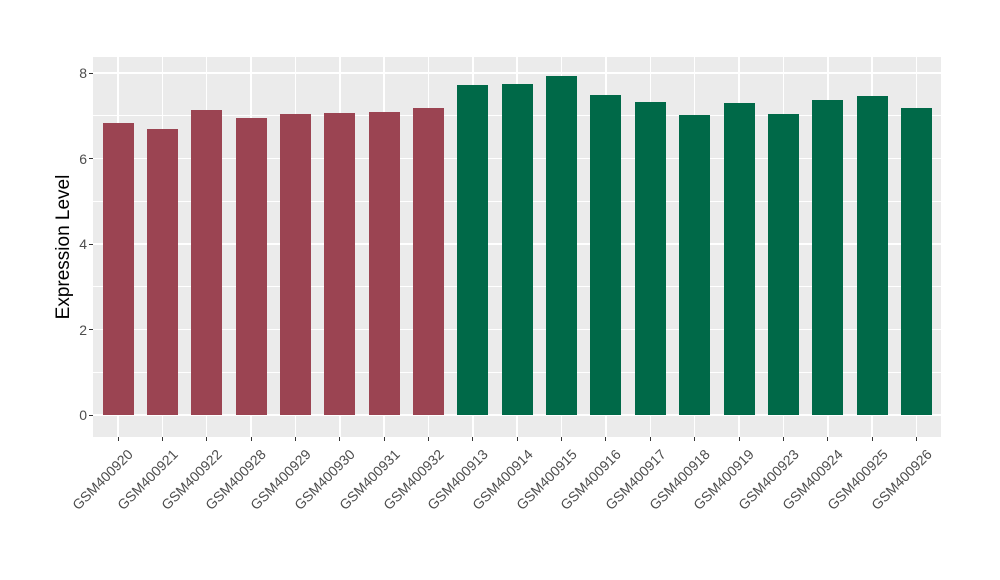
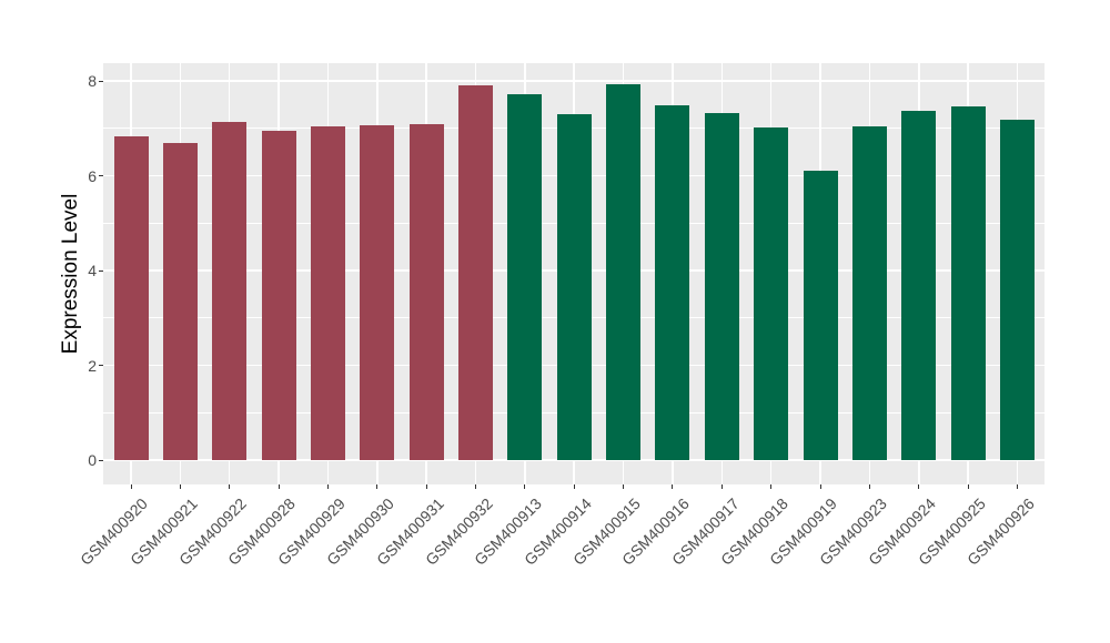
GSM400932: 7.2 -> 7.9
GSM400914: 7.7 -> 7.3
GSM400919: 7.3 -> 6.1
